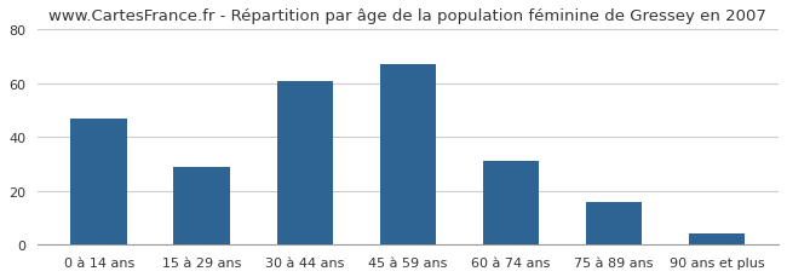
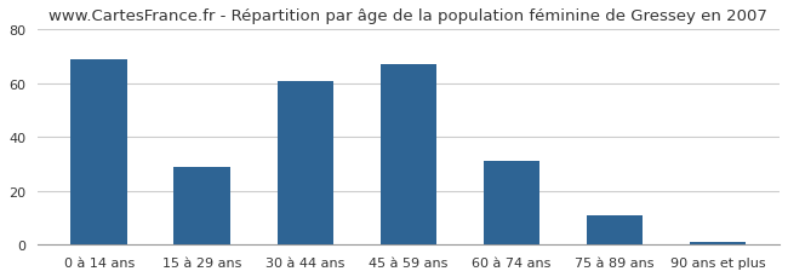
0 à 14 ans: 47 -> 69
75 à 89 ans: 16 -> 11
90 ans et plus: 4 -> 1
